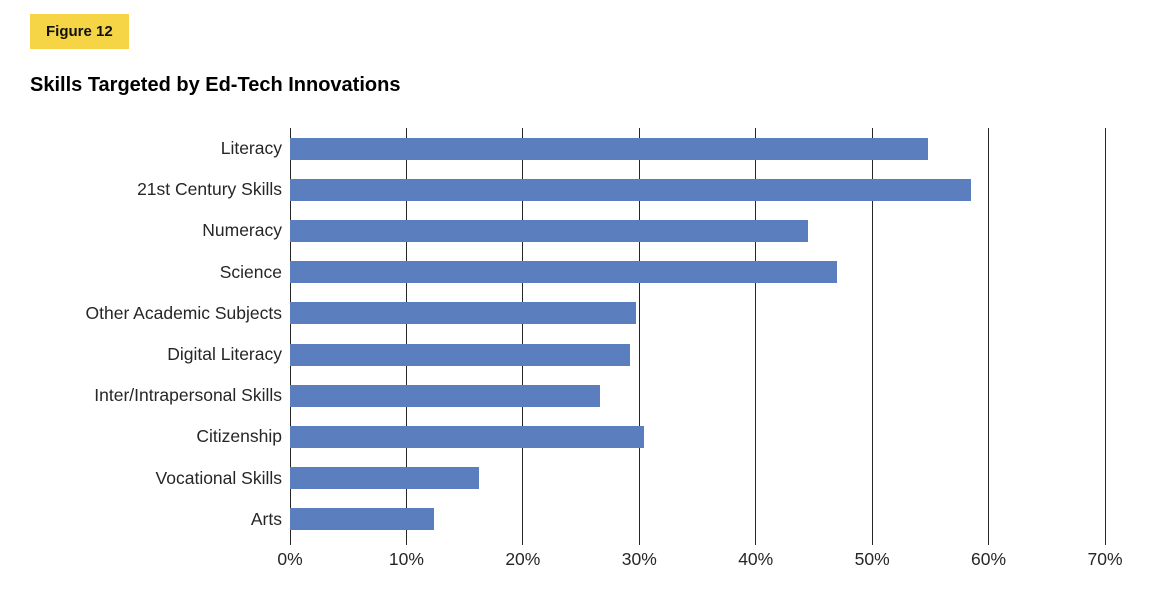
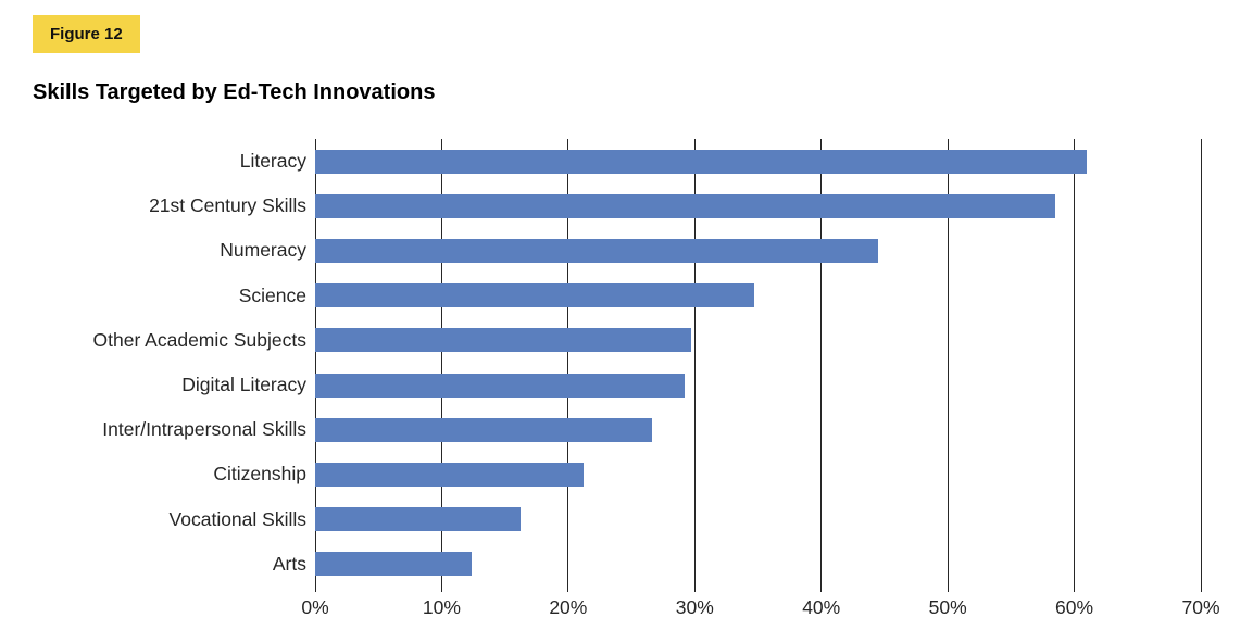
Literacy: 54.8% -> 61.0%
Science: 47.0% -> 34.7%
Citizenship: 30.4% -> 21.2%
